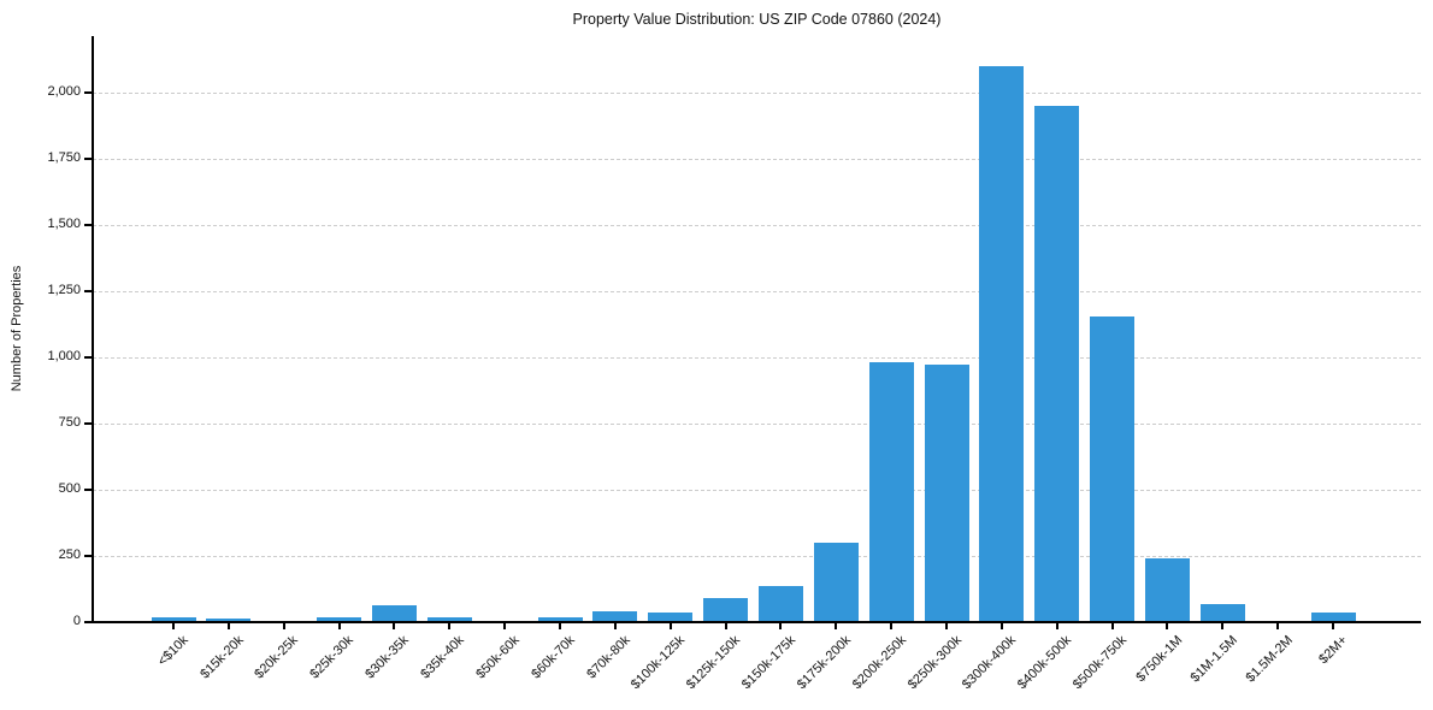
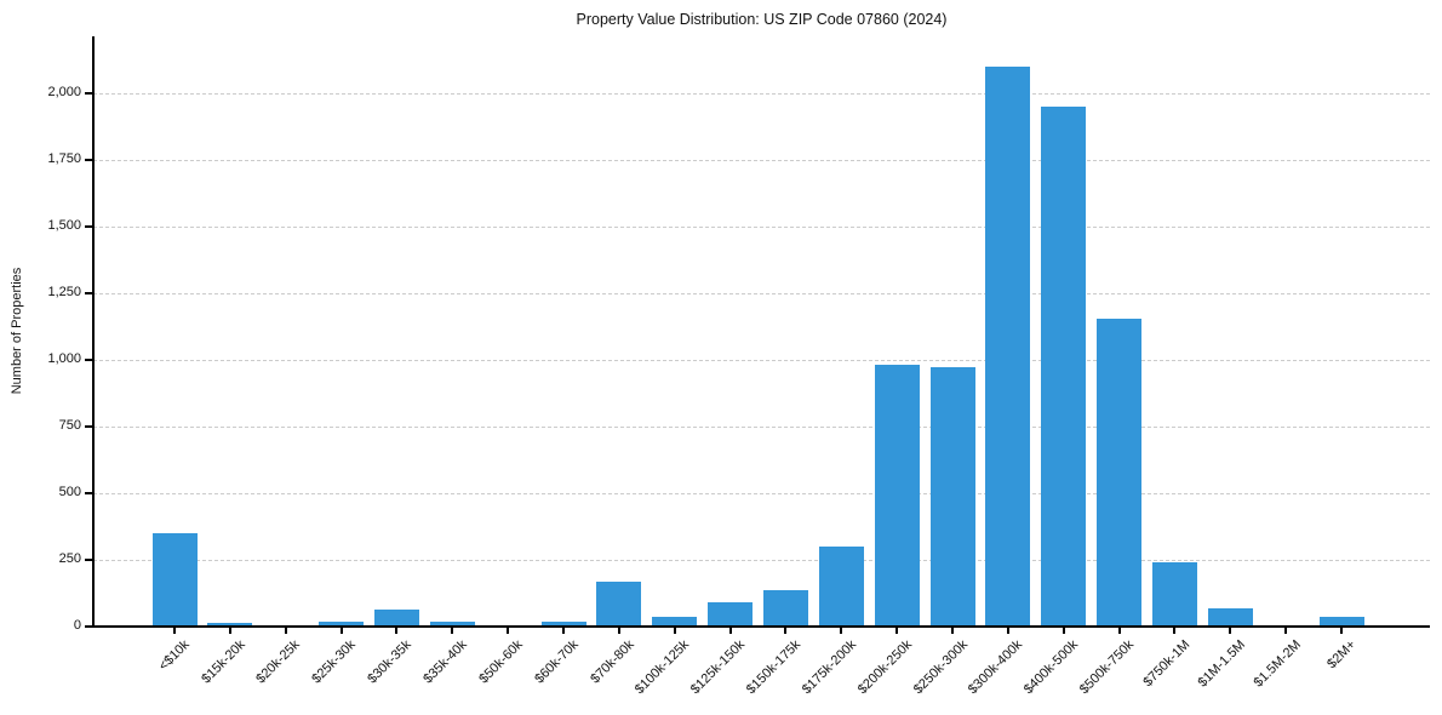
<$10k: 20 -> 350
$70k-80k: 40 -> 170
